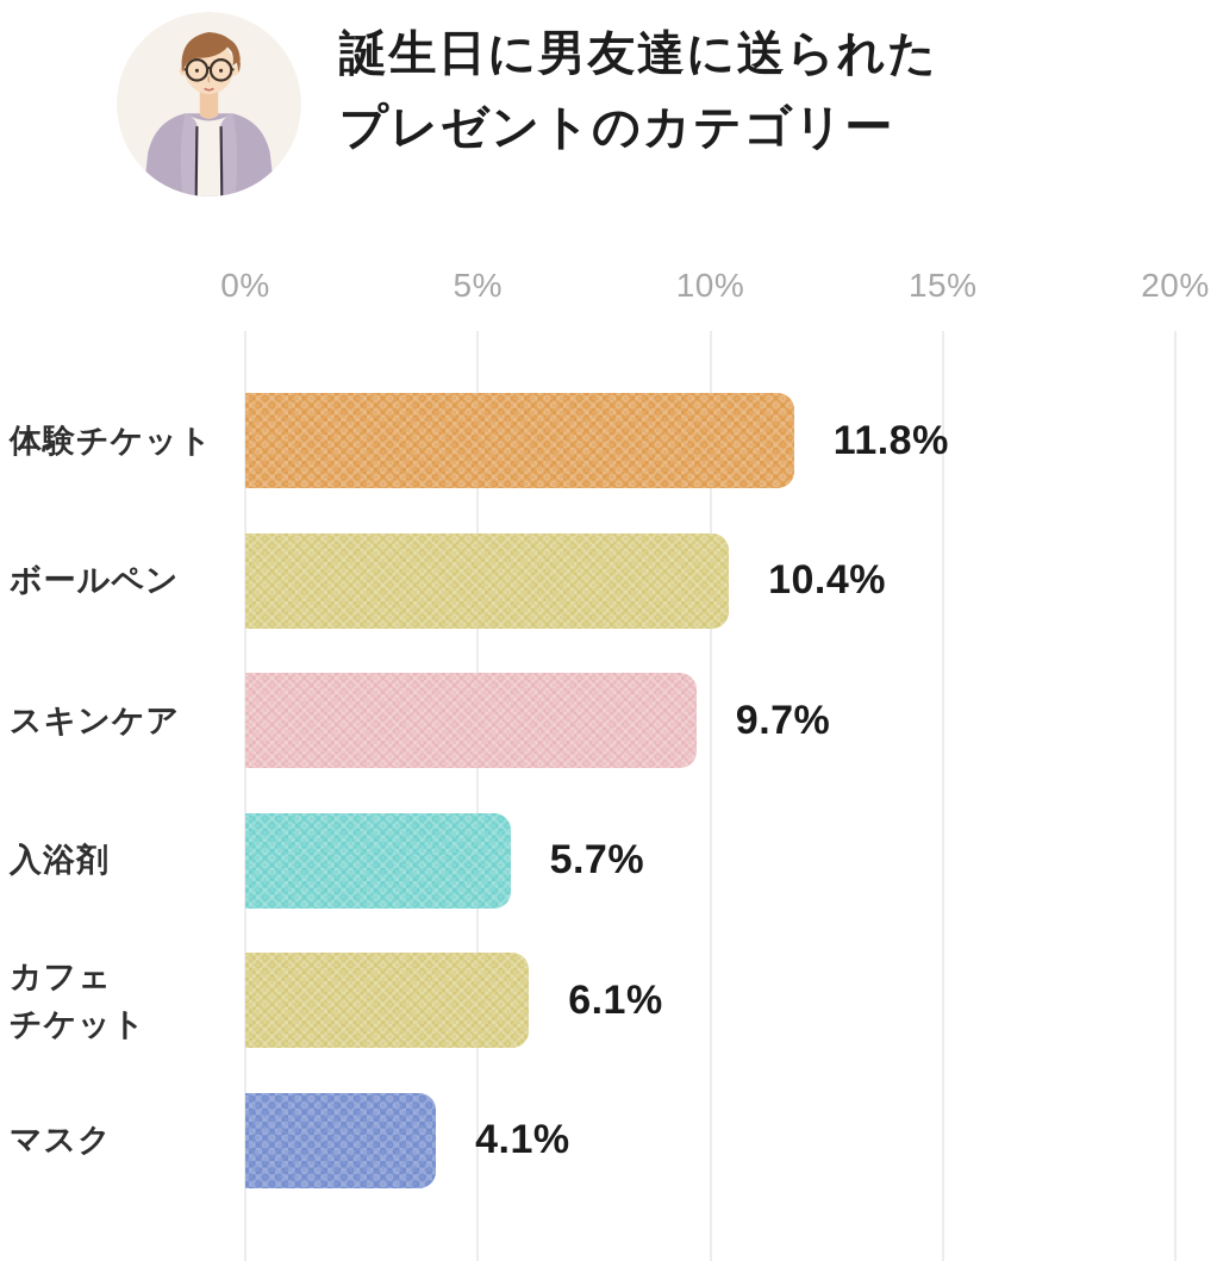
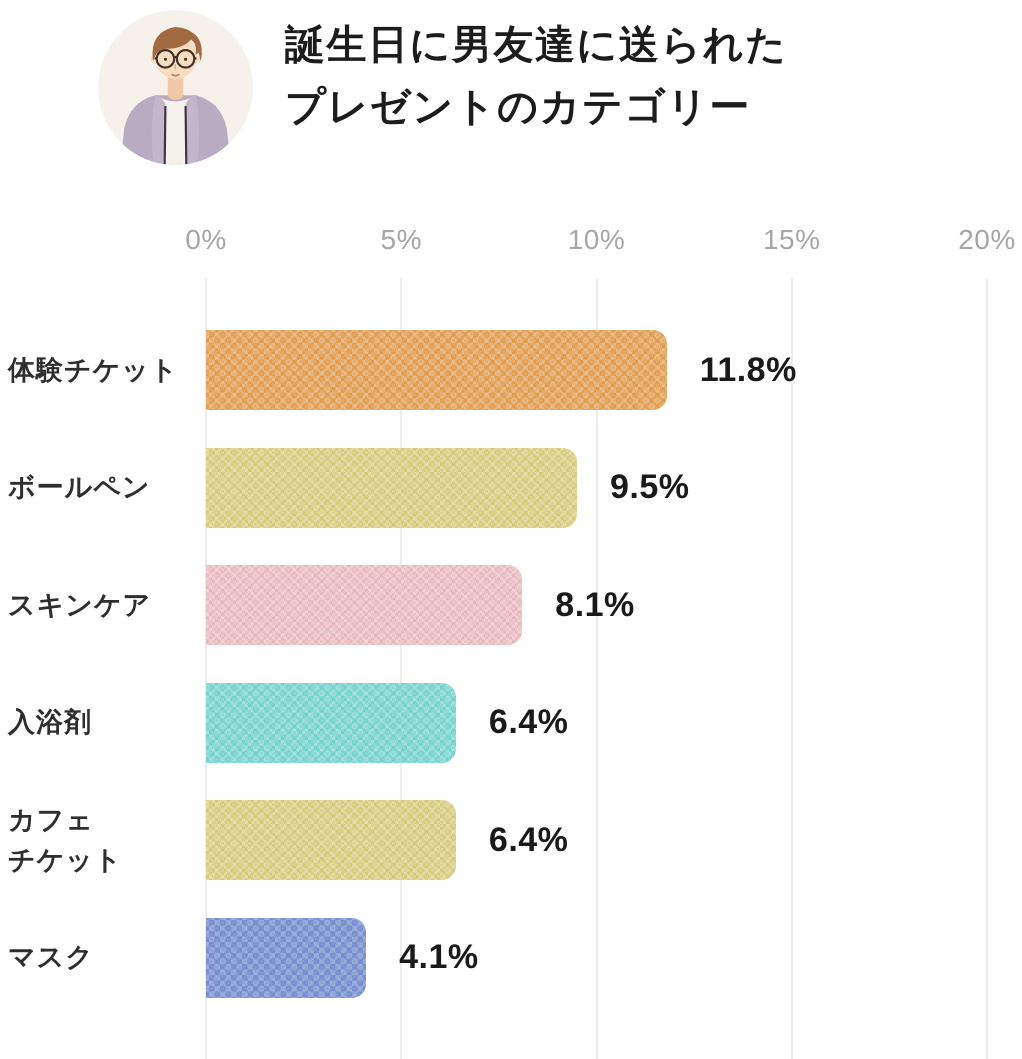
ボールペン: 10.4% -> 9.5%
スキンケア: 9.7% -> 8.1%
入浴剤: 5.7% -> 6.4%
カフェ チケット: 6.1% -> 6.4%
